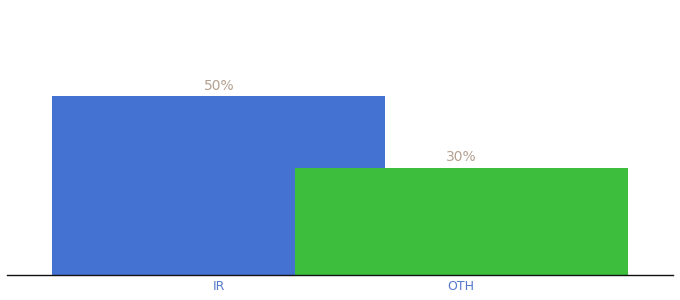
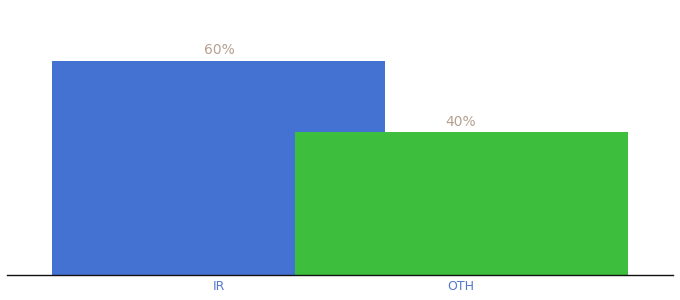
IR: 50% -> 60%
OTH: 30% -> 40%
